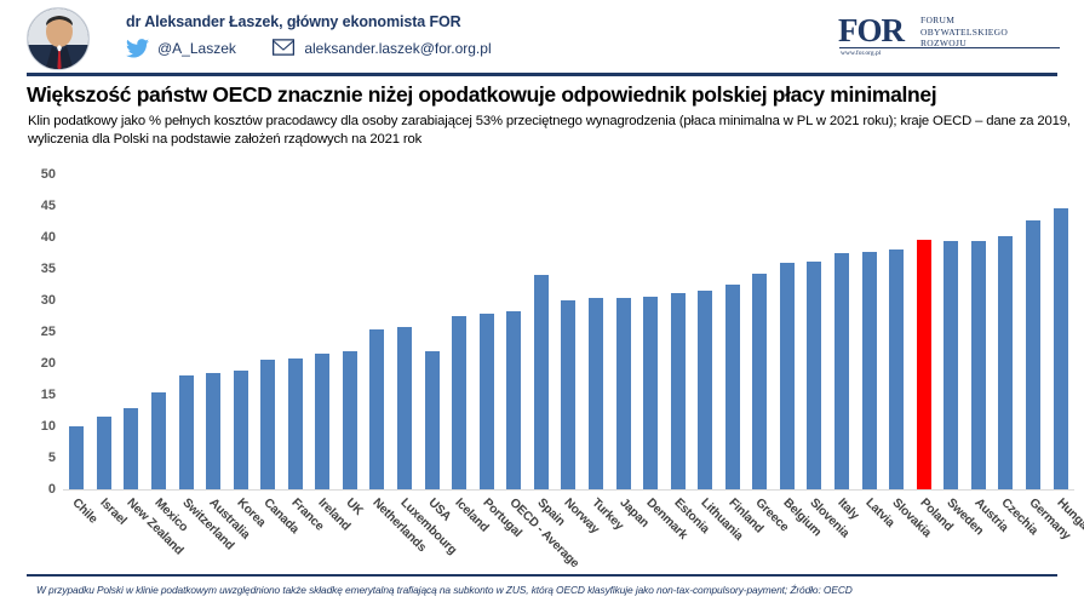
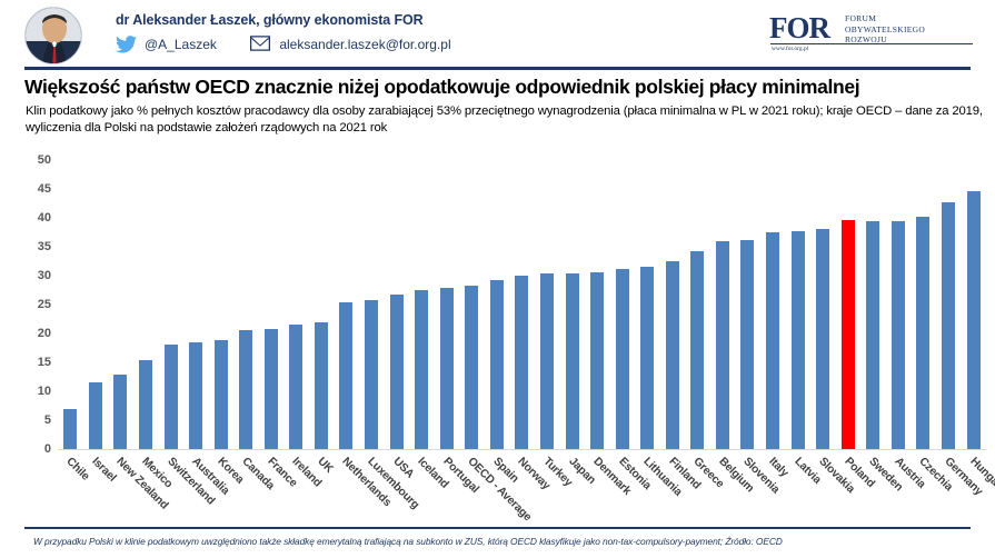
Chile: 10 -> 7
USA: 22 -> 27
Spain: 34 -> 29
